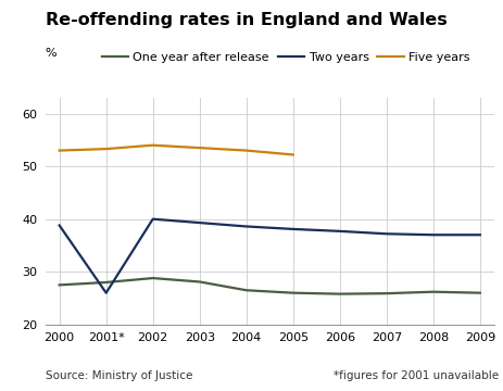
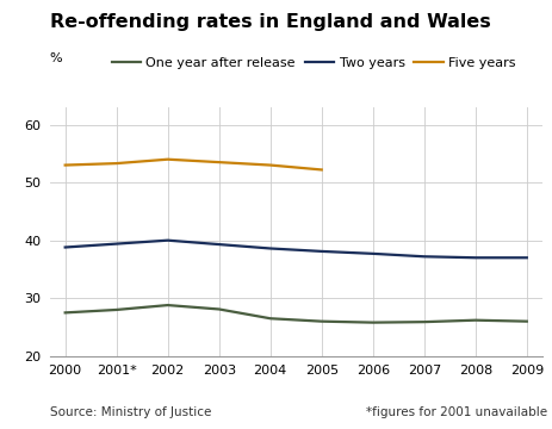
Two years/2001*: 26.0 -> 39.4
